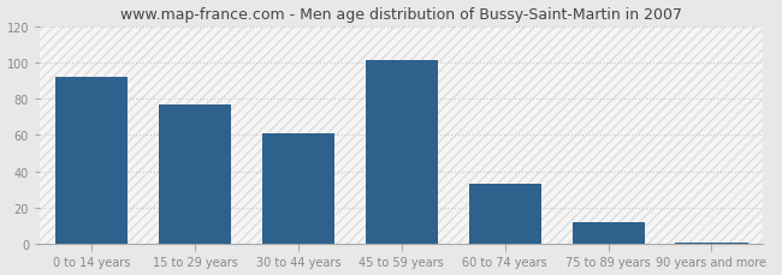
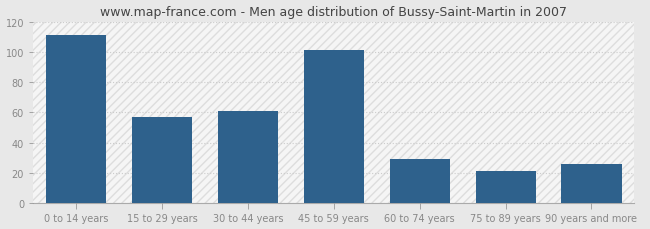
0 to 14 years: 92 -> 111
15 to 29 years: 77 -> 57
60 to 74 years: 33 -> 29
75 to 89 years: 12 -> 21
90 years and more: 1 -> 26
